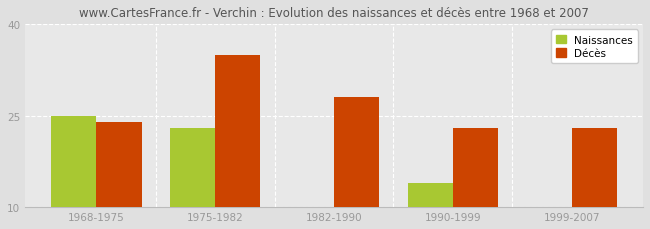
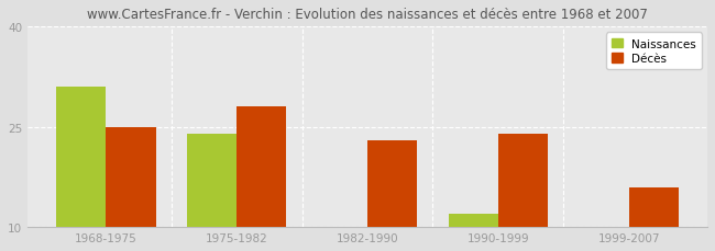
Naissances/1968-1975: 25 -> 31
Décès/1968-1975: 24 -> 25
Naissances/1975-1982: 23 -> 24
Décès/1975-1982: 35 -> 28
Décès/1982-1990: 28 -> 23
Naissances/1990-1999: 14 -> 12
Décès/1990-1999: 23 -> 24
Décès/1999-2007: 23 -> 16
